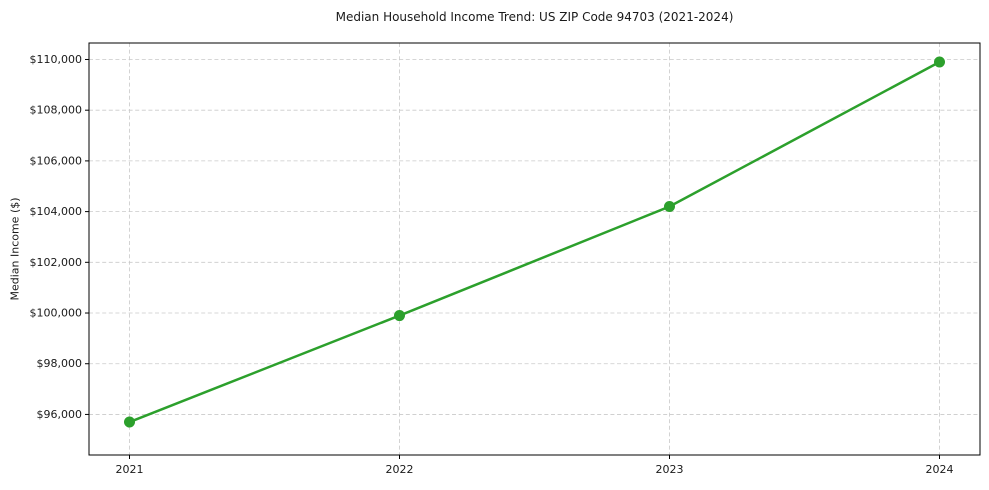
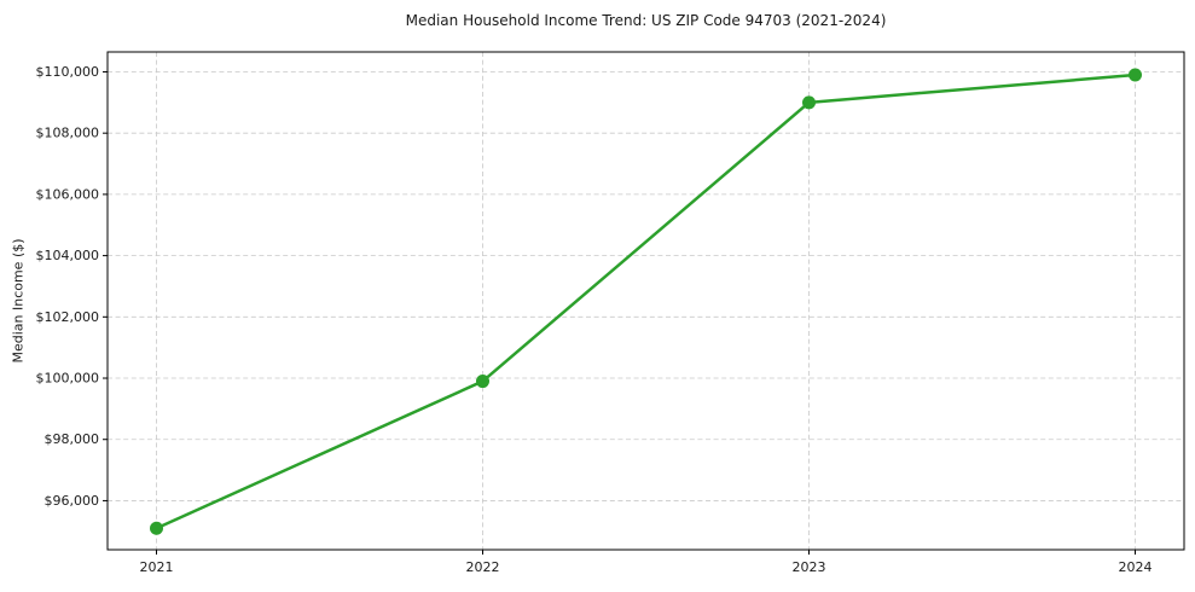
2021: $95700 -> $95100
2023: $104200 -> $109000
